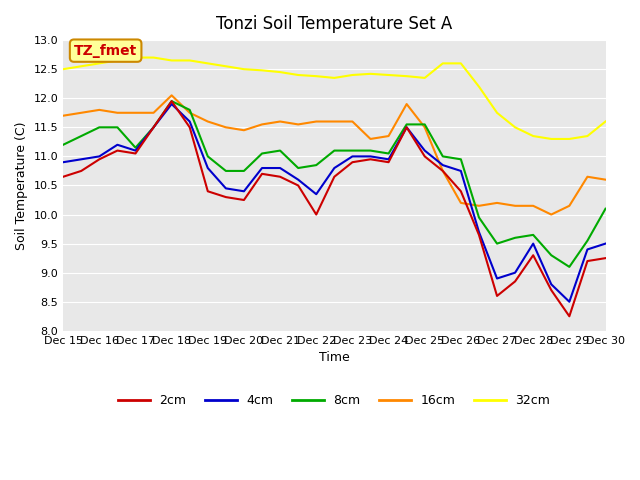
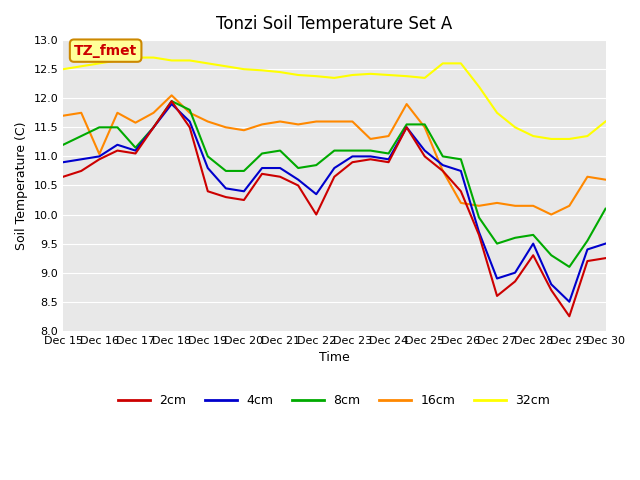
16cm/Dec 16: 11.80 -> 11.04
16cm/Dec 17: 11.75 -> 11.58
